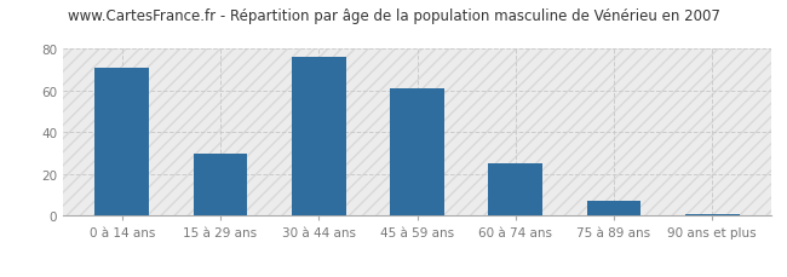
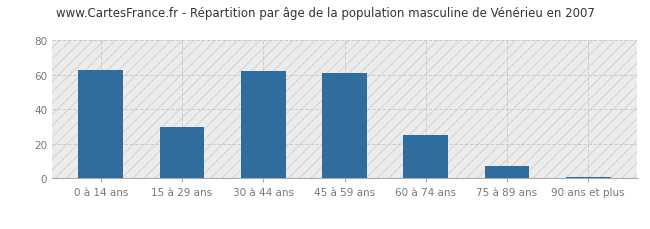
0 à 14 ans: 71 -> 63
30 à 44 ans: 76 -> 62
